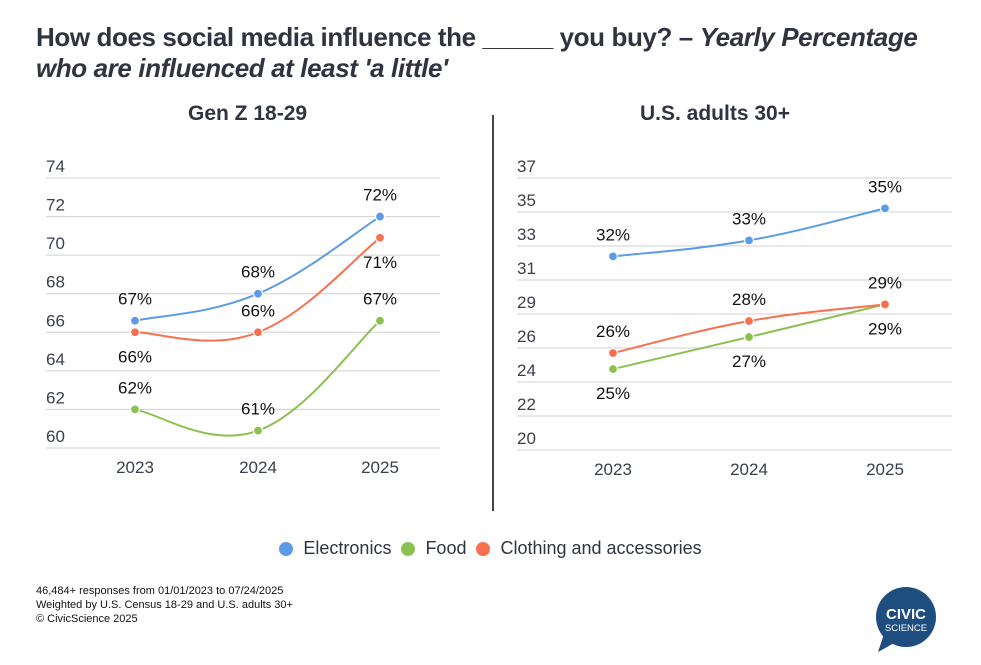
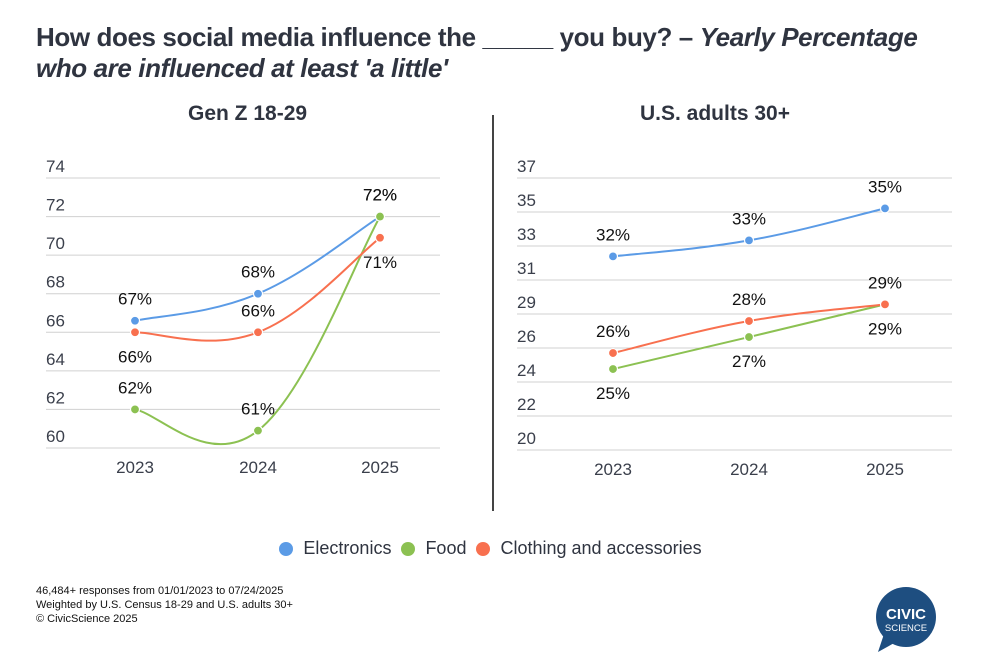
Gen Z 18-29/Food/2025: 67% -> 72%
